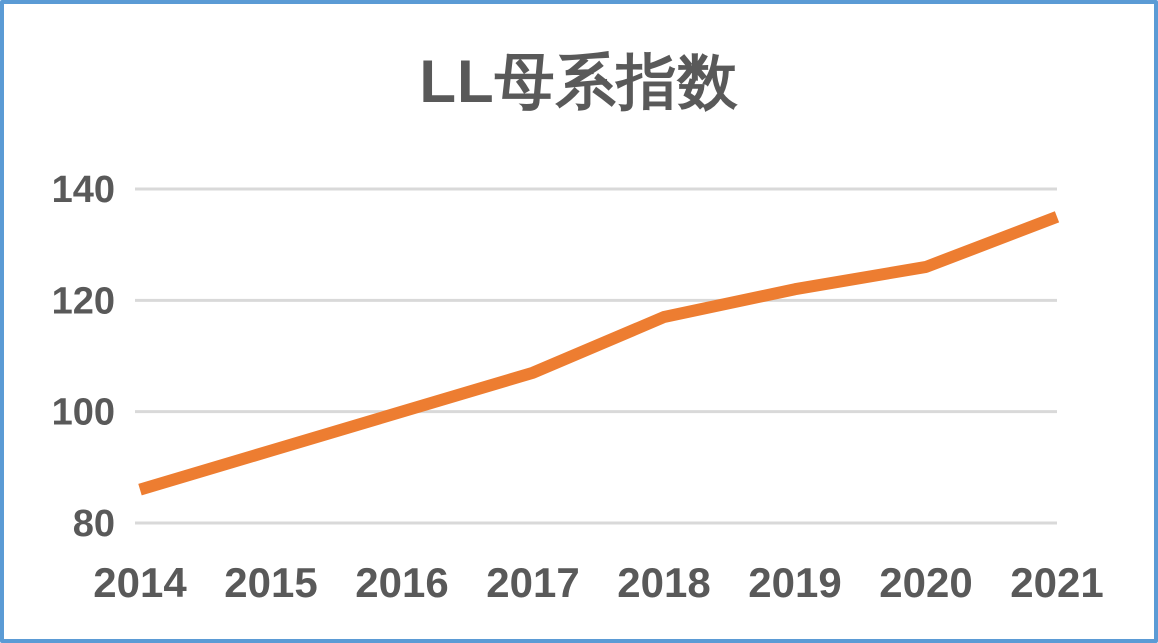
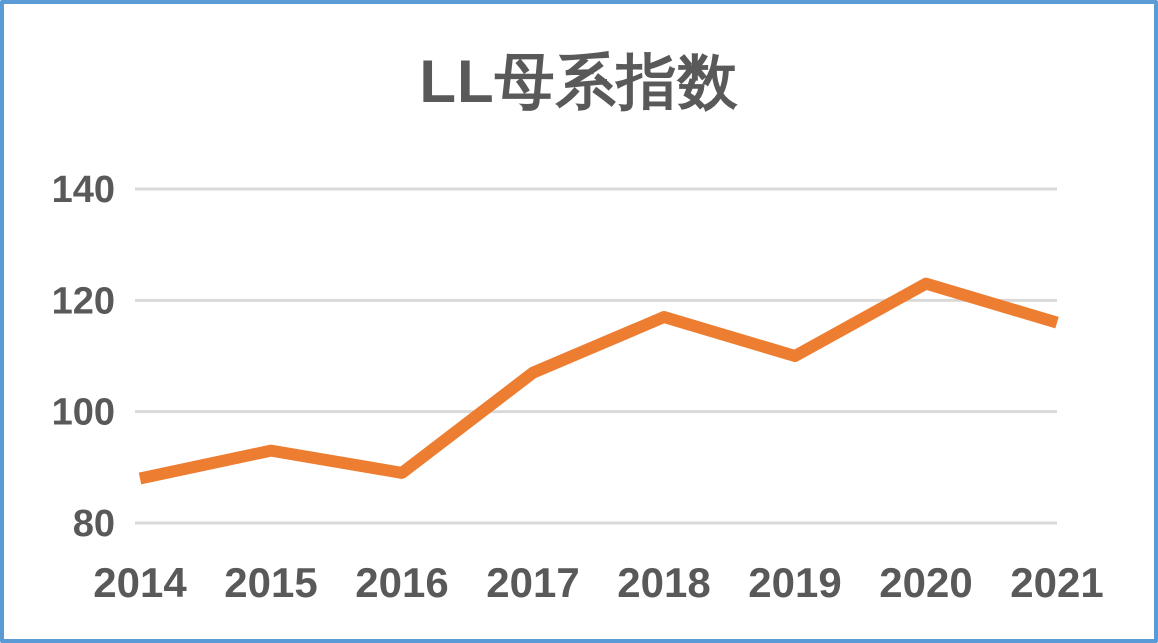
2014: 86 -> 88
2016: 100 -> 89
2019: 122 -> 110
2020: 126 -> 123
2021: 135 -> 116
